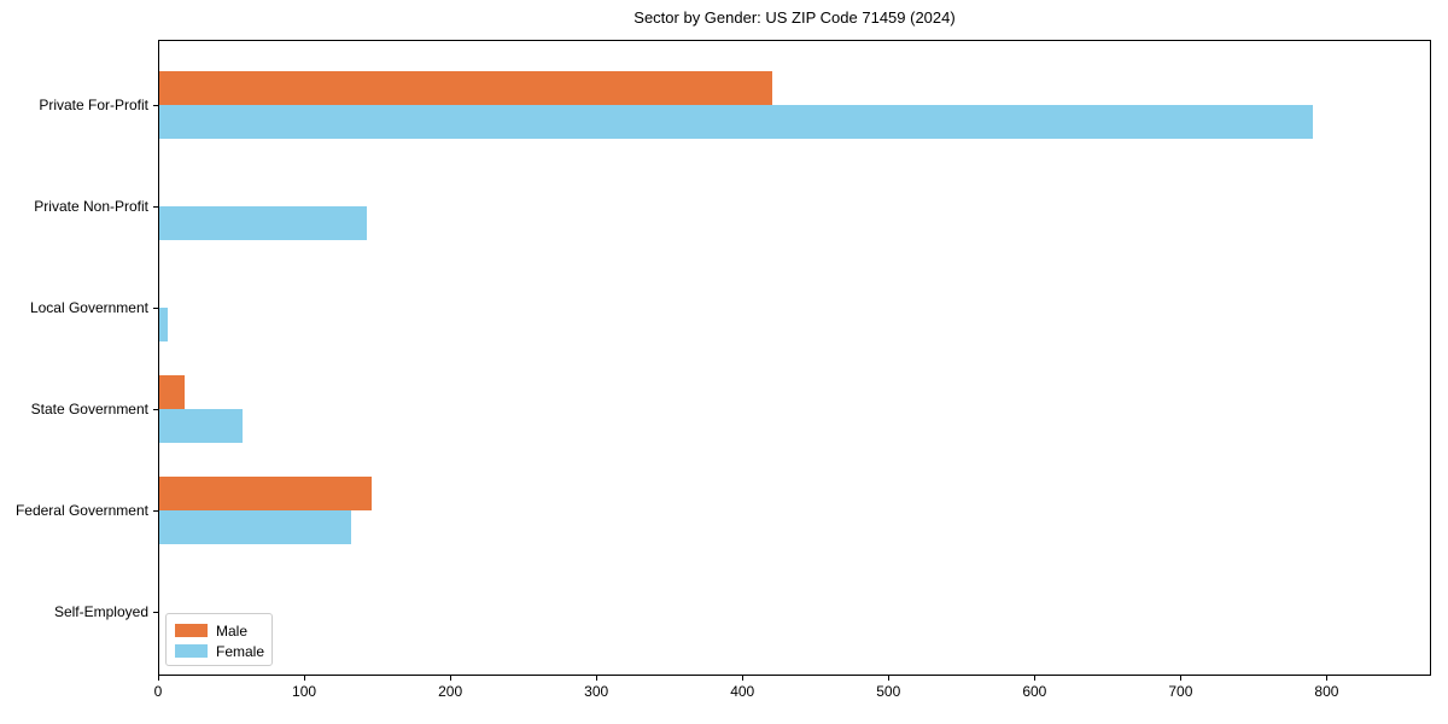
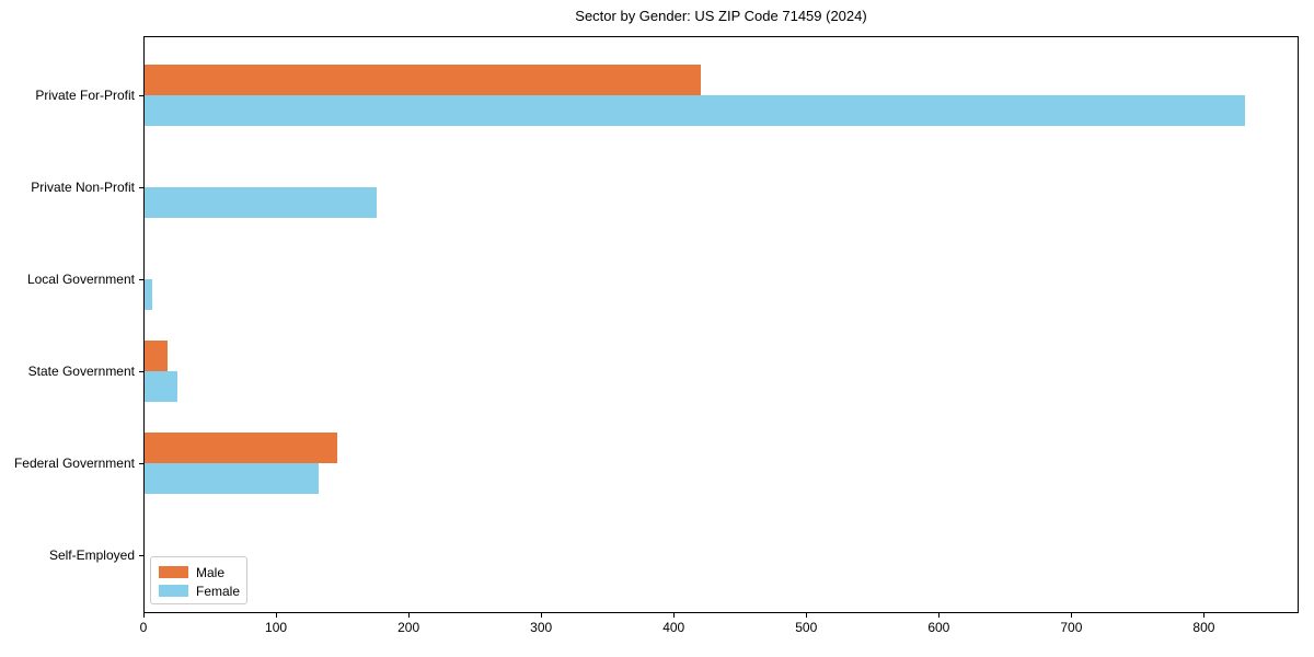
Female/Private For-Profit: 790 -> 830
Female/Private Non-Profit: 142 -> 175
Female/State Government: 57 -> 25
